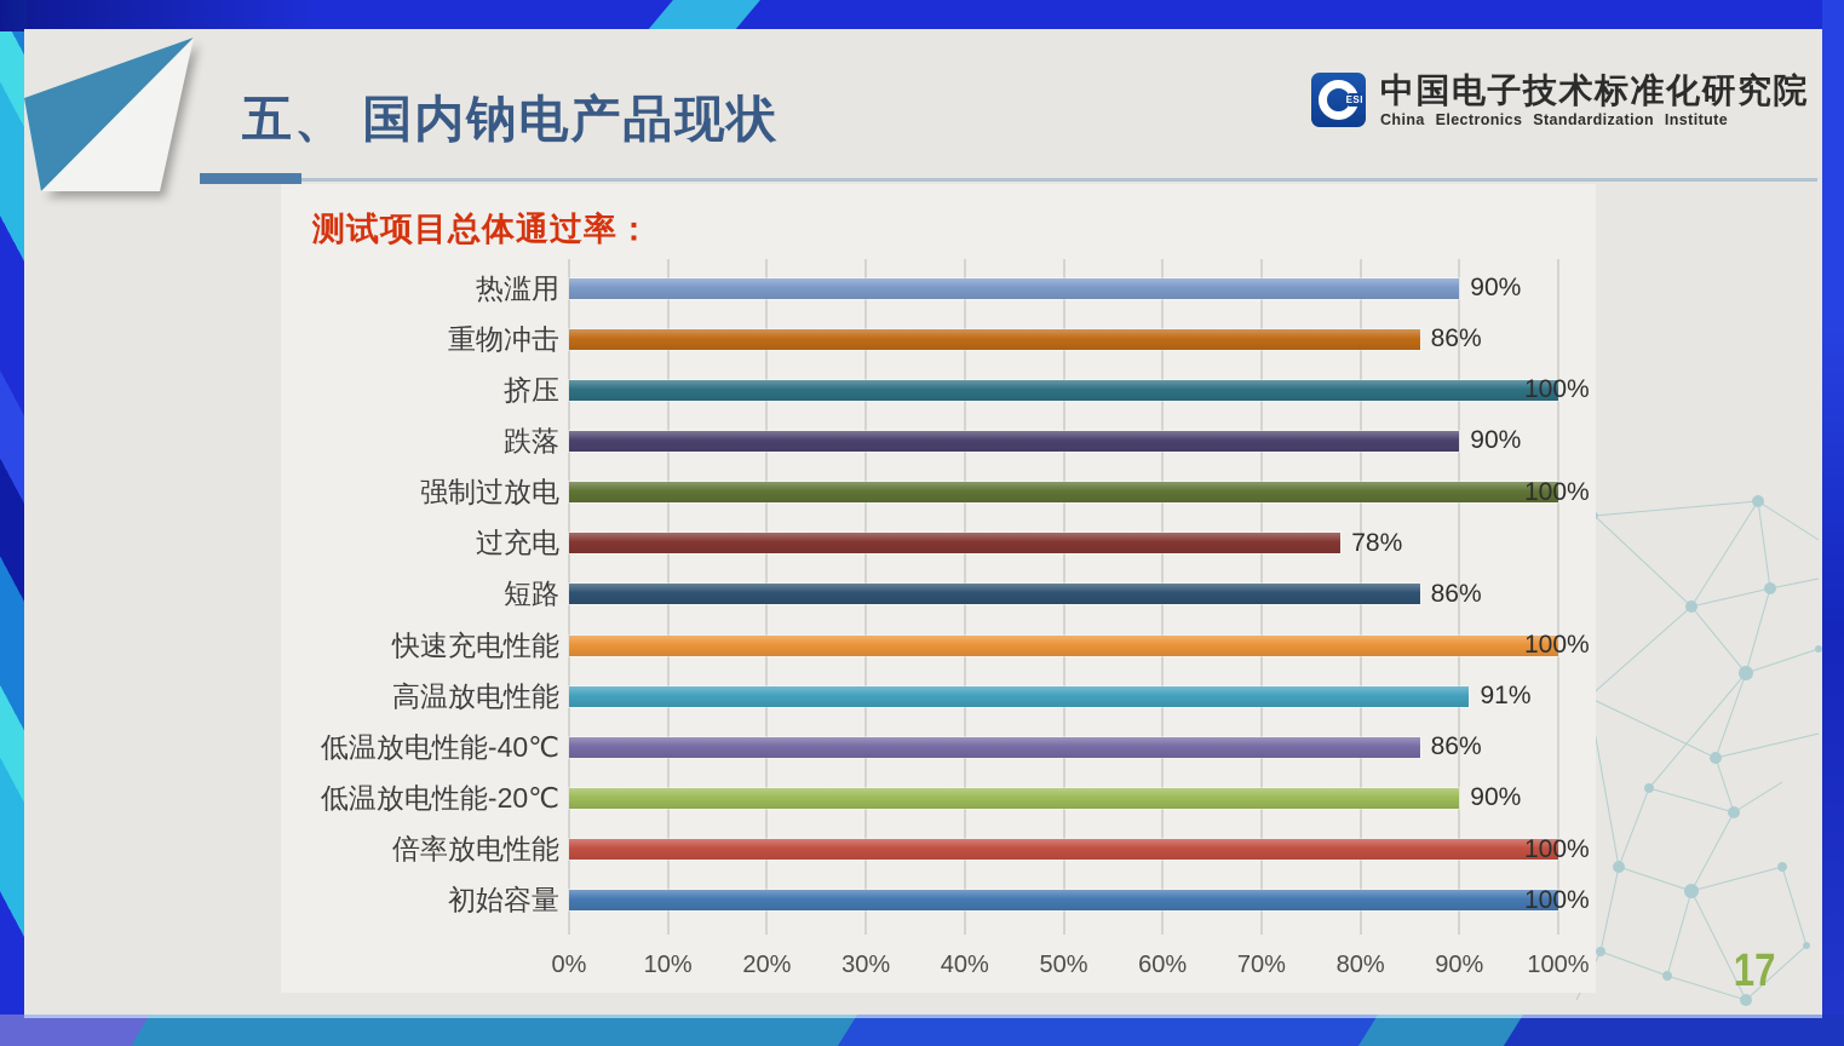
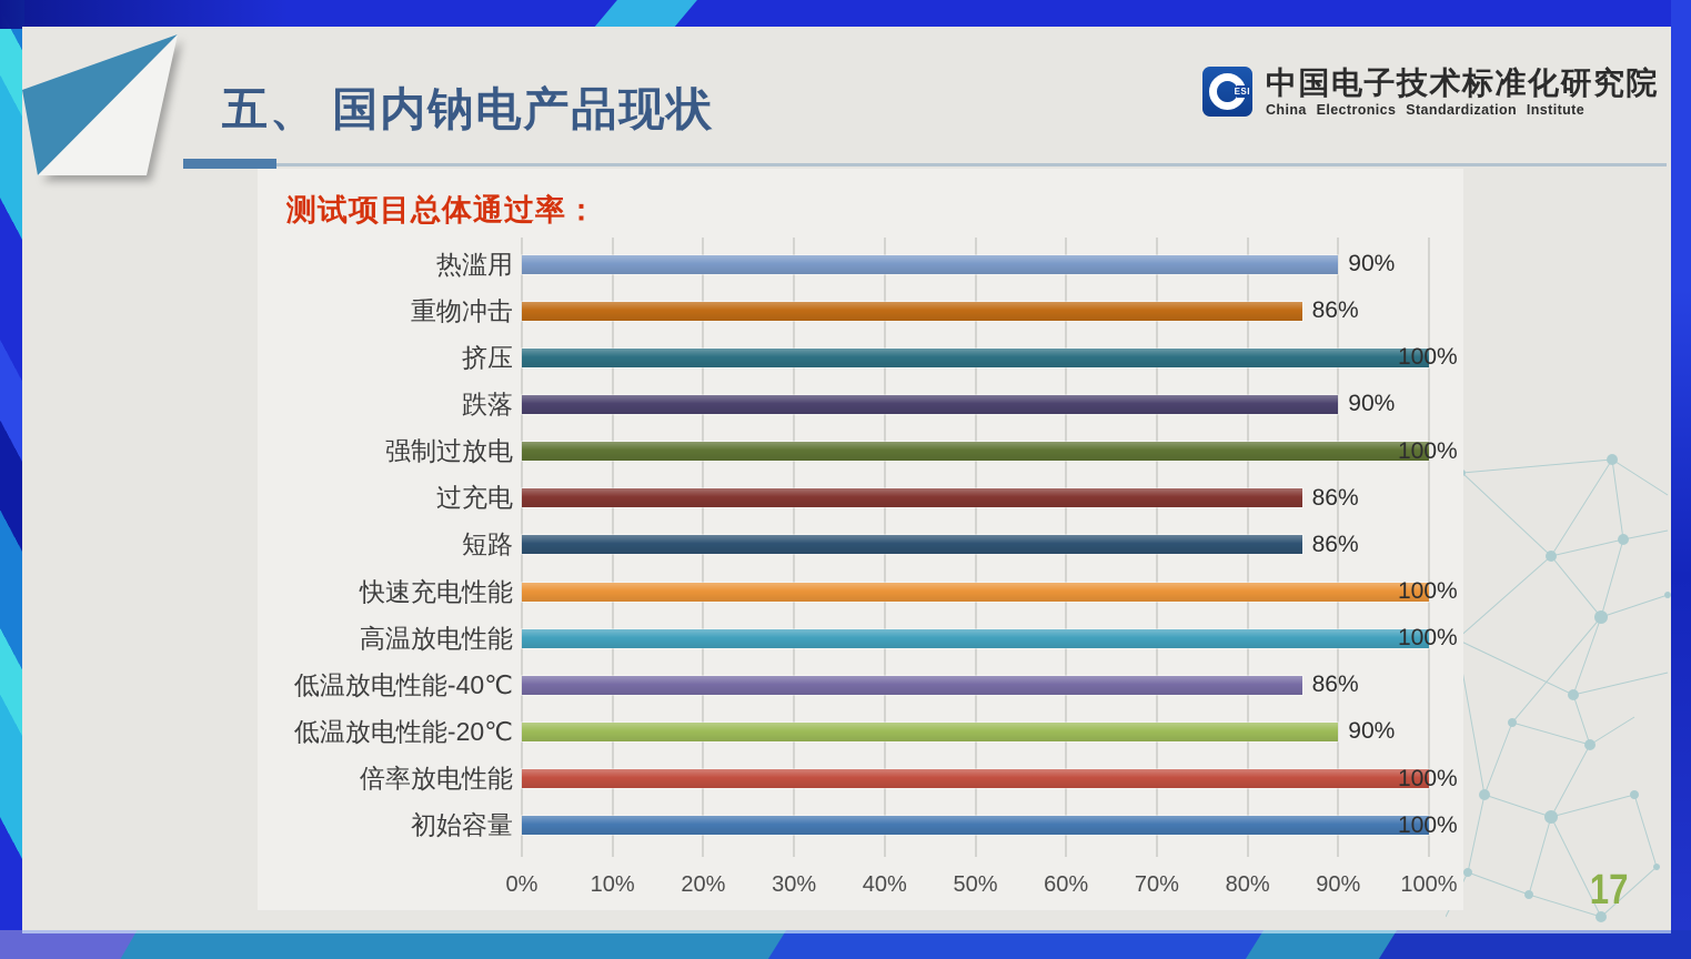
过充电: 78% -> 86%
高温放电性能: 91% -> 100%
